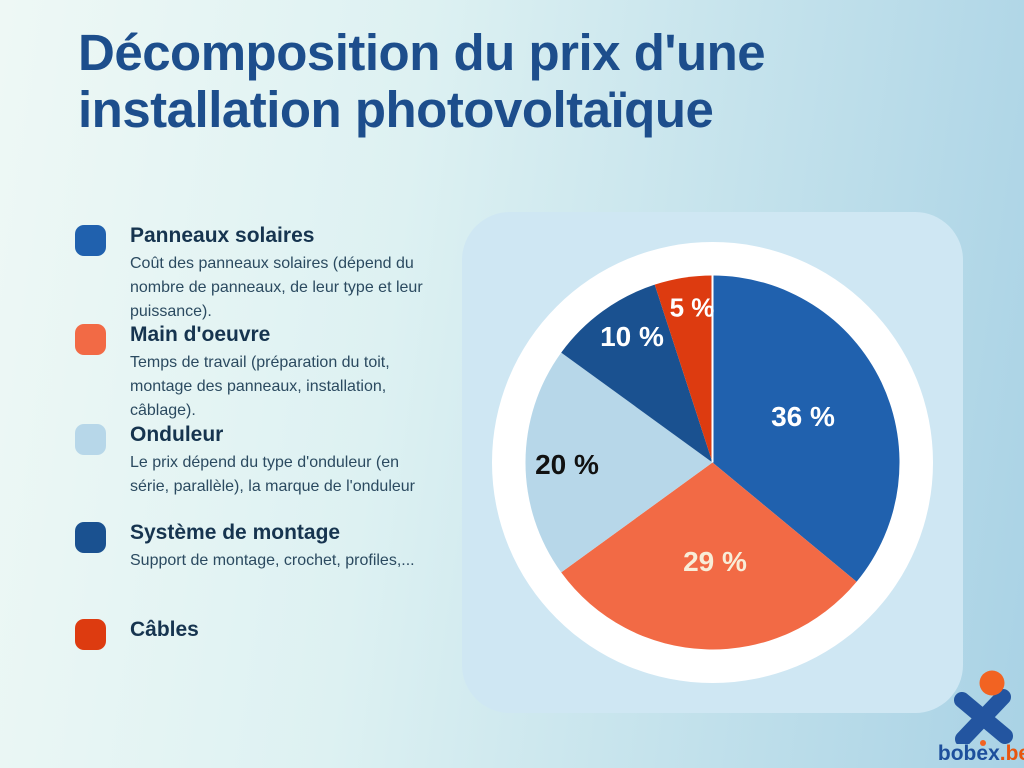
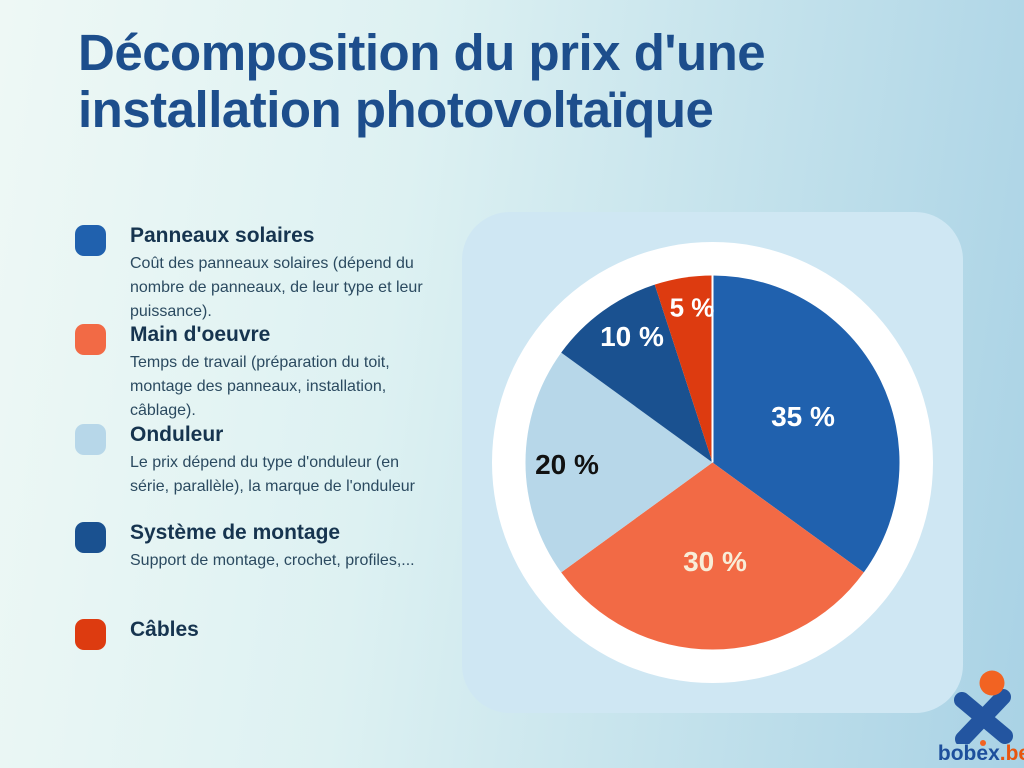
Panneaux solaires: 36 -> 35
Main d'oeuvre: 29 -> 30
